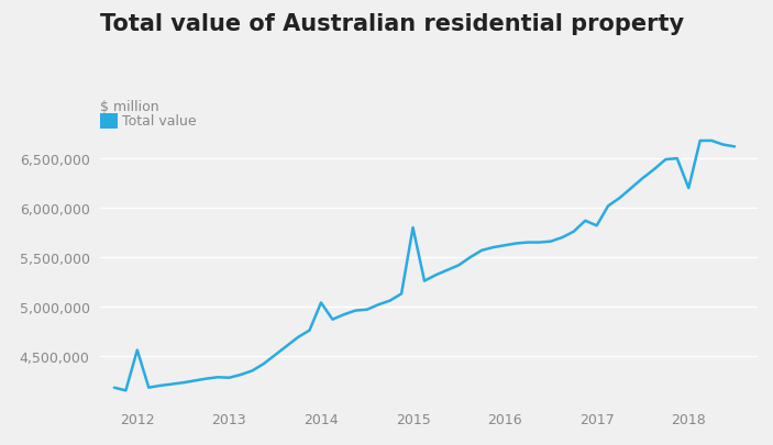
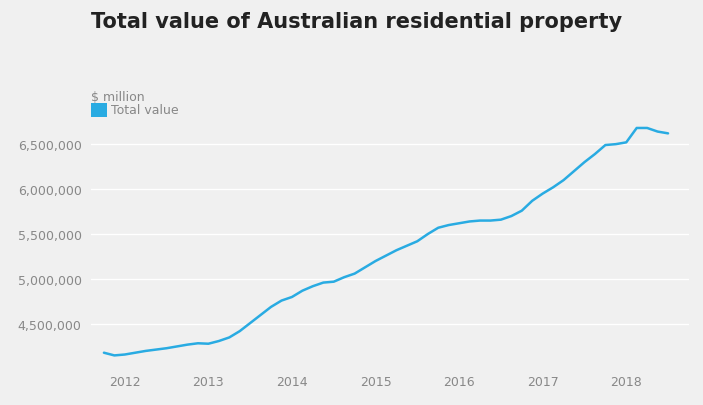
2012: 4,560,000 -> 4,160,000
2014: 5,040,000 -> 4,800,000
2015: 5,800,000 -> 5,200,000
2017: 5,820,000 -> 5,950,000
2018: 6,200,000 -> 6,520,000
